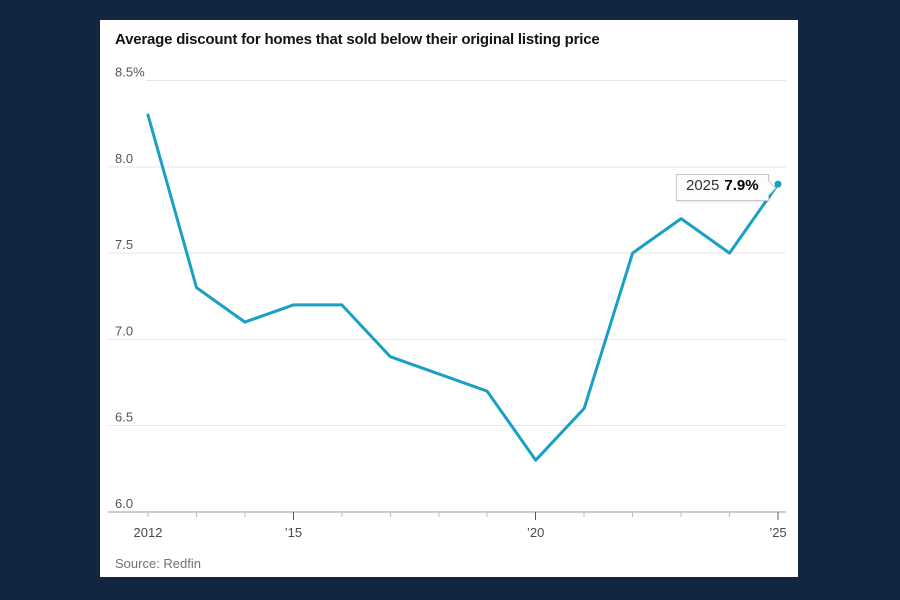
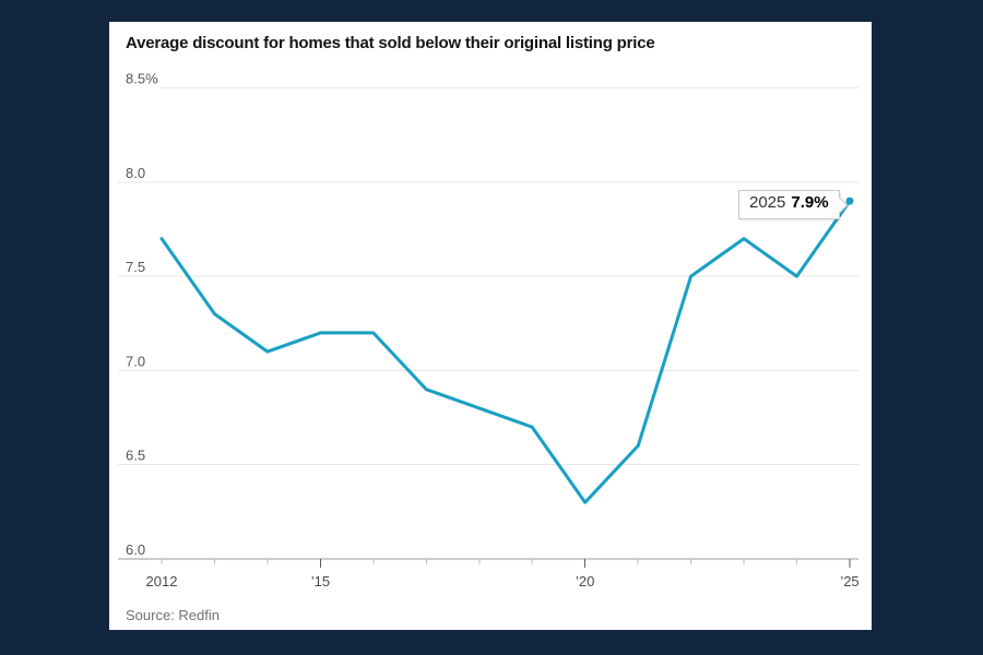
2012: 8.3% -> 7.7%
